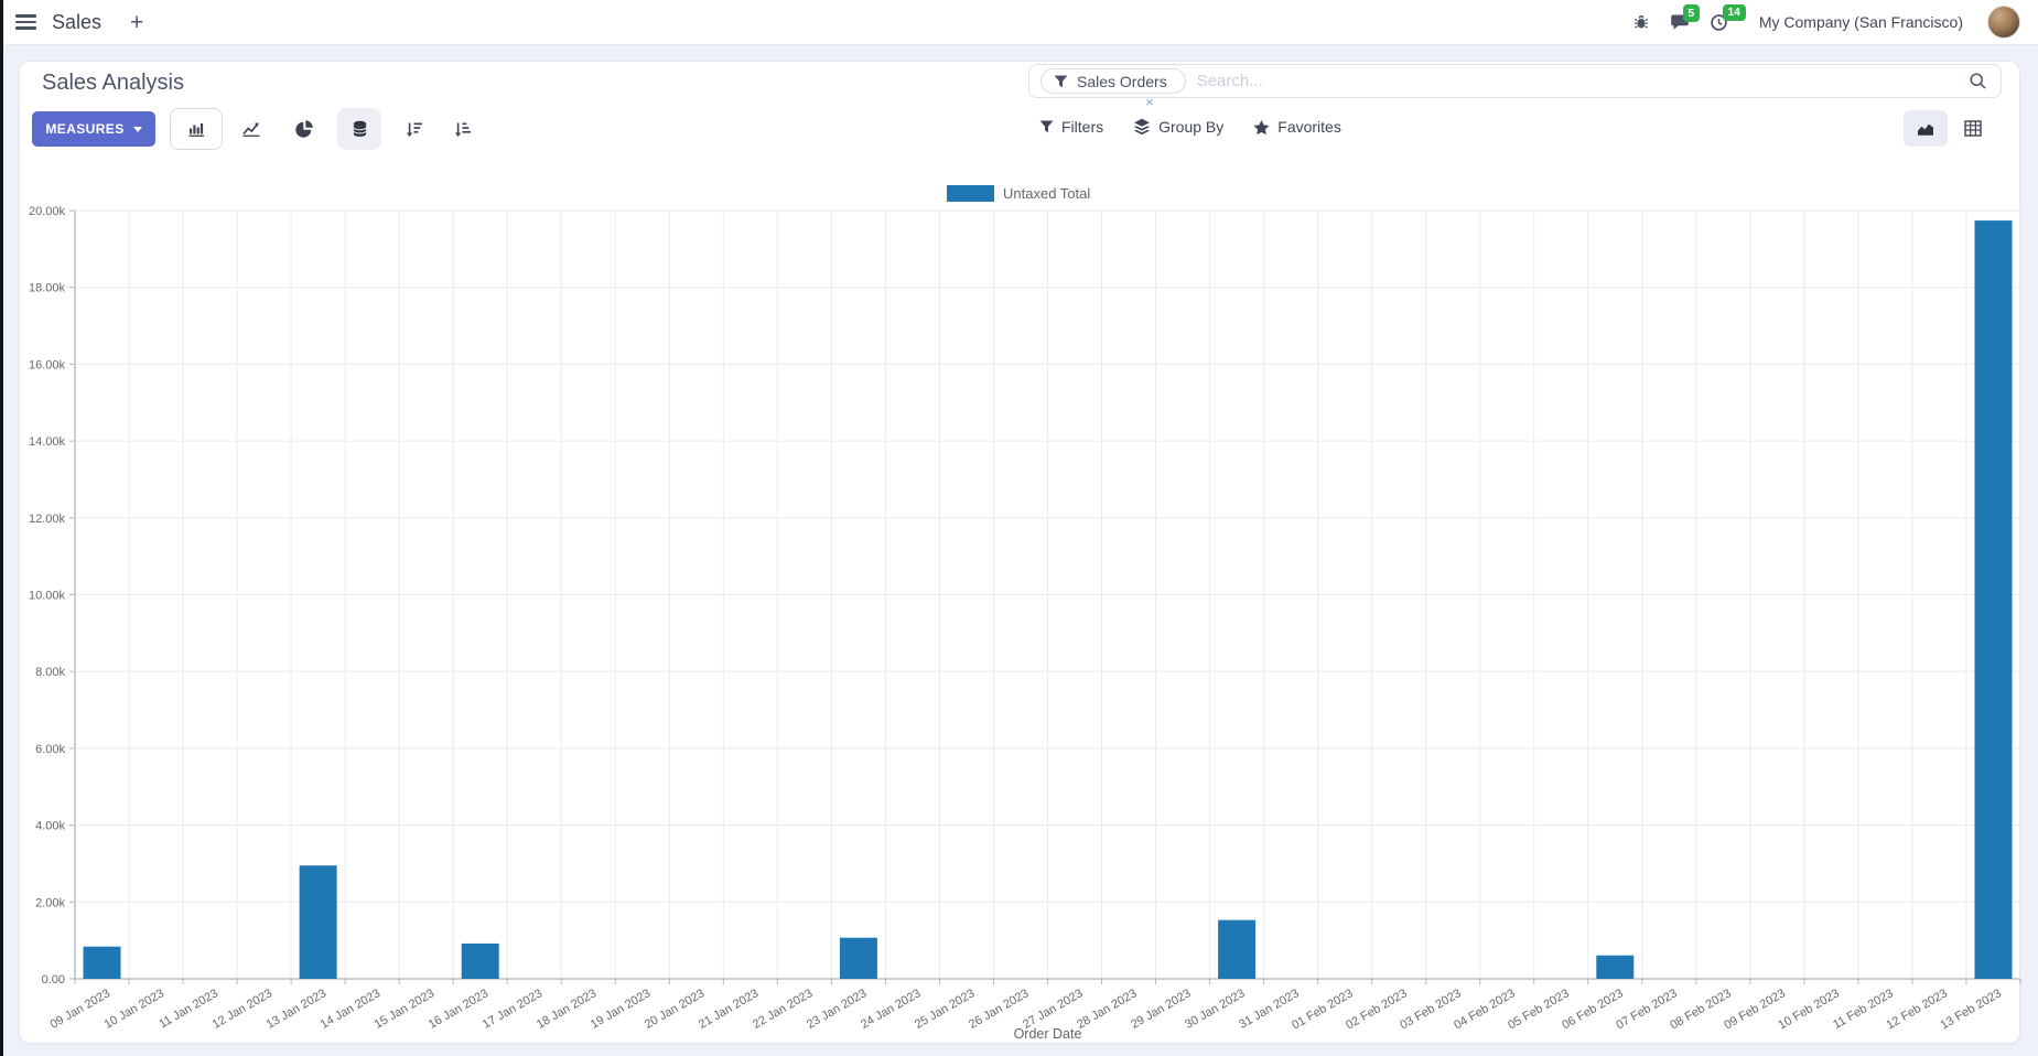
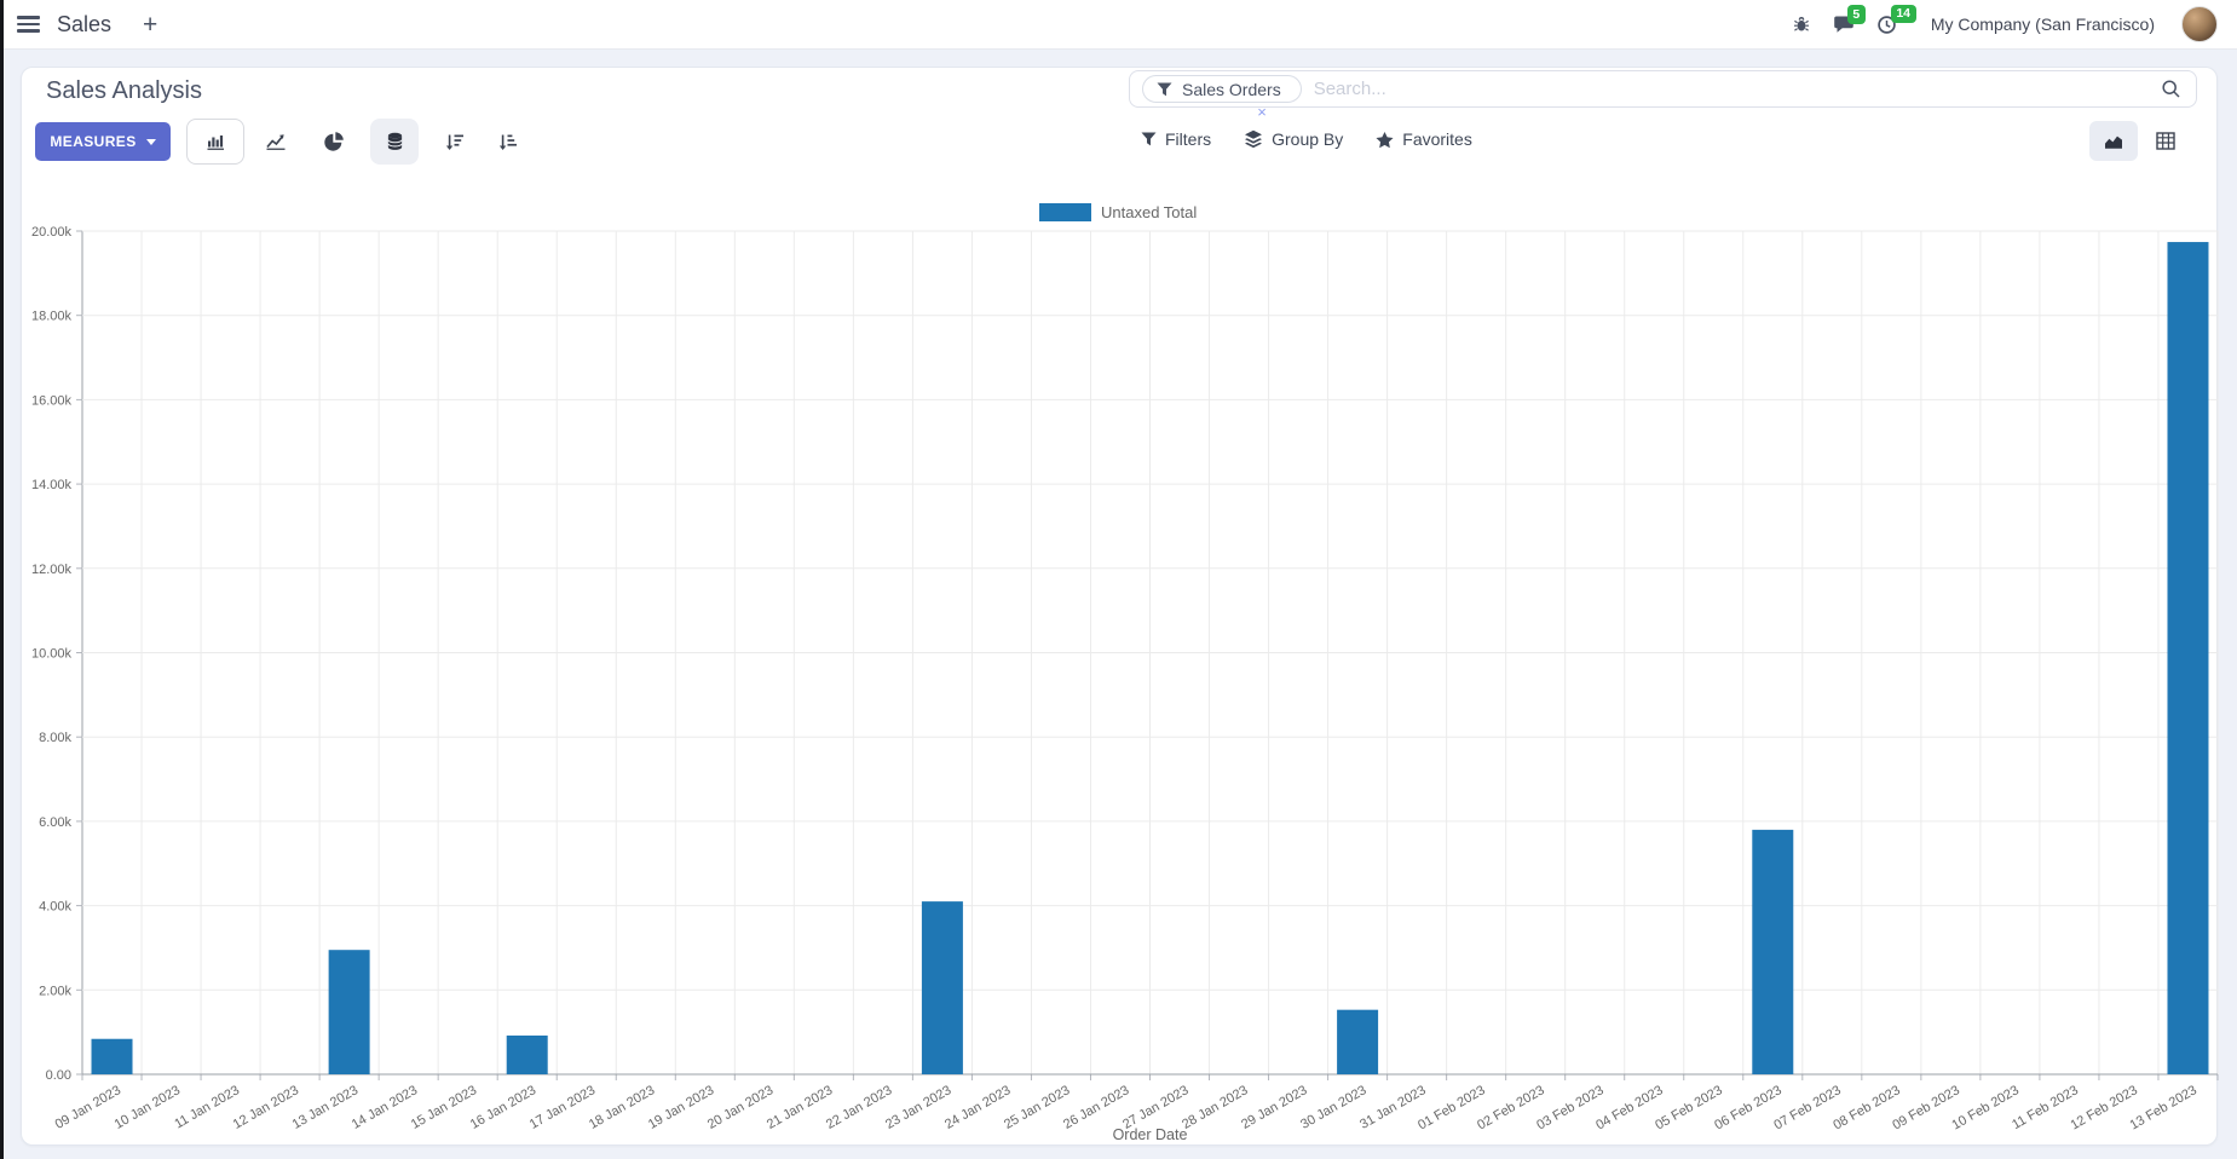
23 Jan 2023: 1.1k -> 4.1k
06 Feb 2023: 0.6k -> 5.8k
